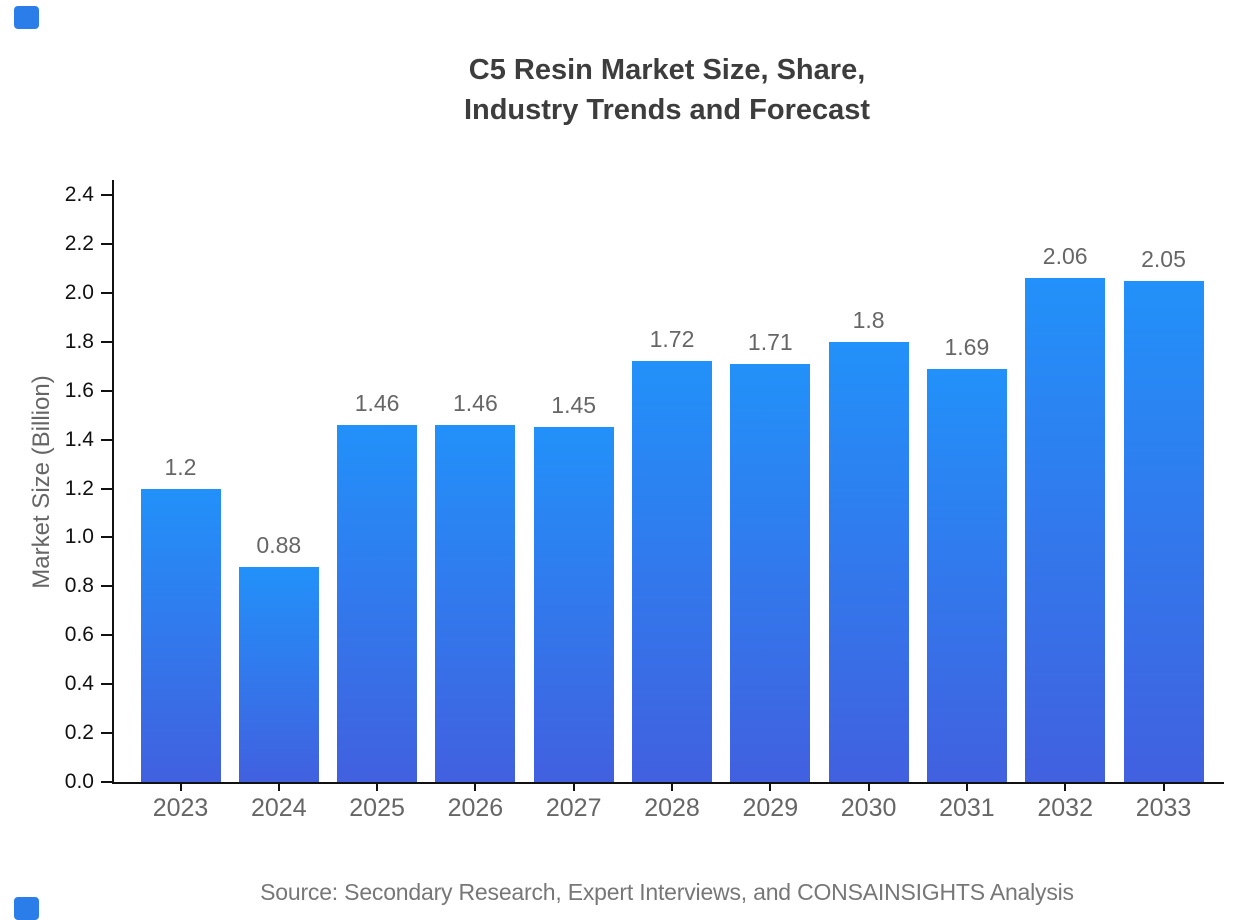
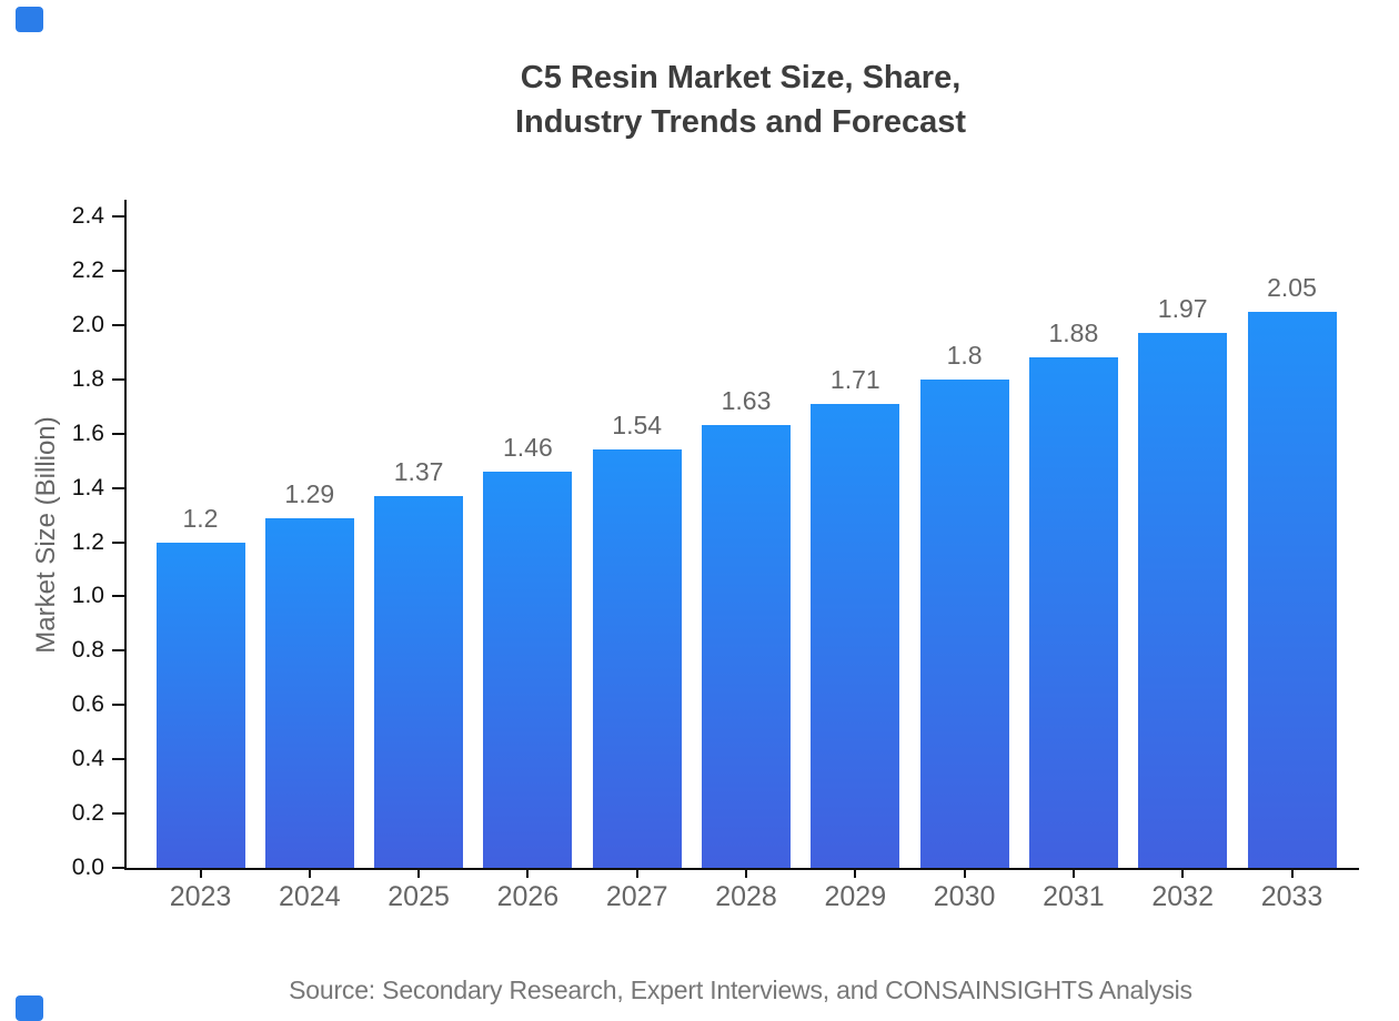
2024: 0.88 -> 1.29
2025: 1.46 -> 1.37
2027: 1.45 -> 1.54
2028: 1.72 -> 1.63
2031: 1.69 -> 1.88
2032: 2.06 -> 1.97
